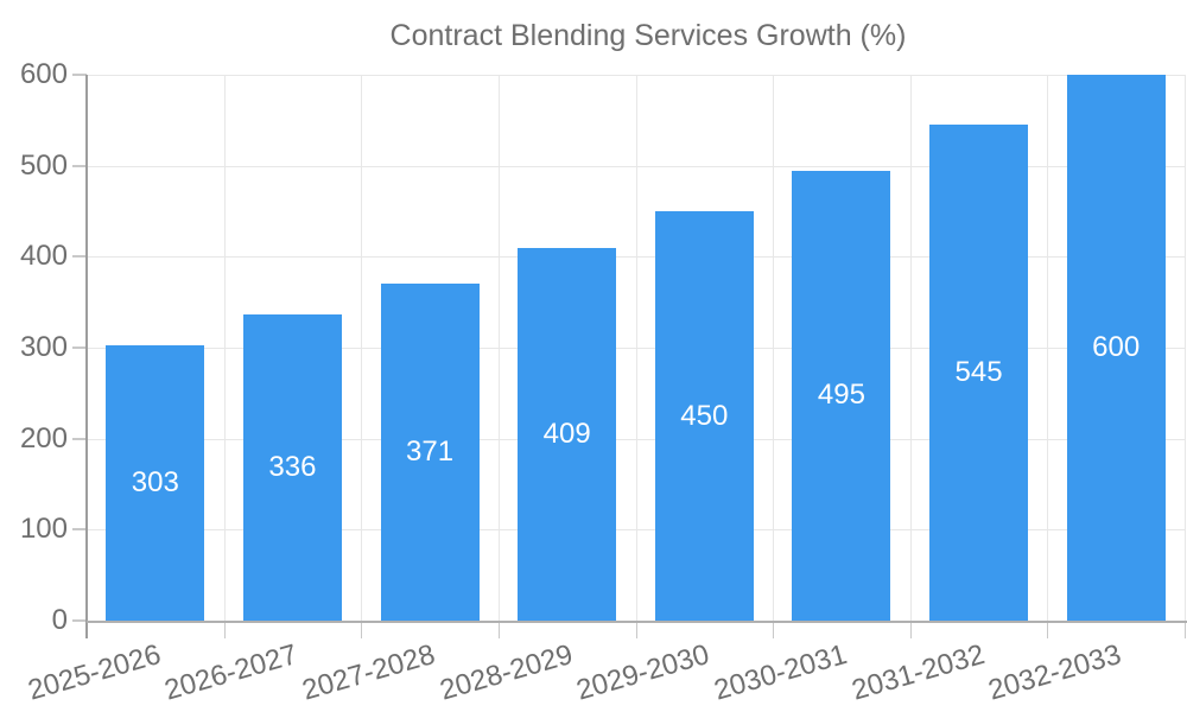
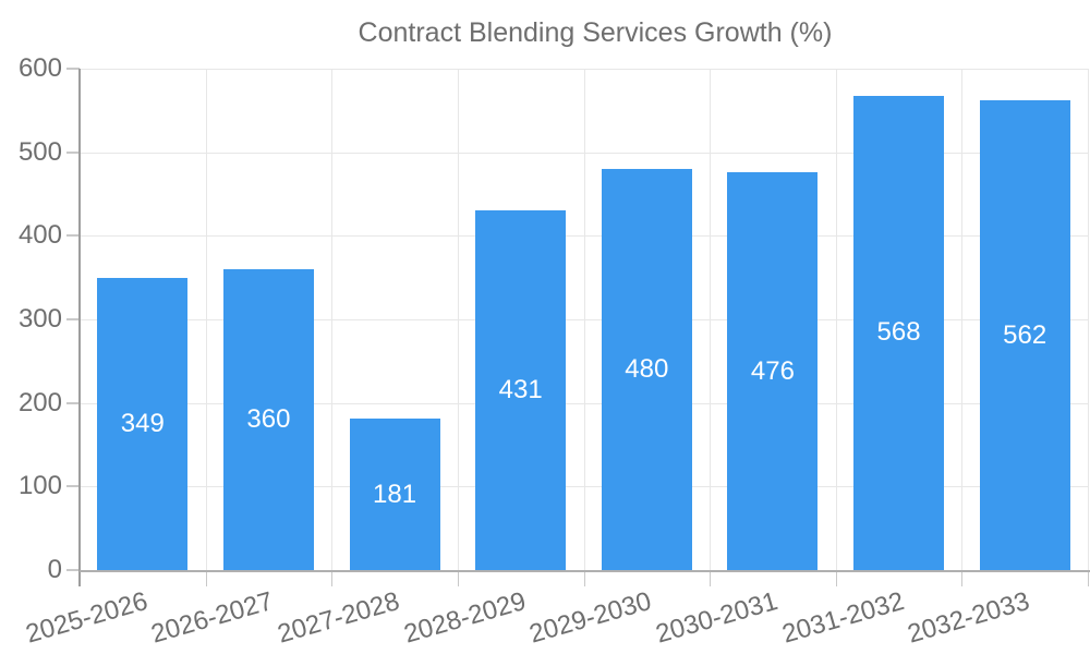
2025-2026: 303 -> 349
2026-2027: 336 -> 360
2027-2028: 371 -> 181
2028-2029: 409 -> 431
2029-2030: 450 -> 480
2030-2031: 495 -> 476
2031-2032: 545 -> 568
2032-2033: 600 -> 562
